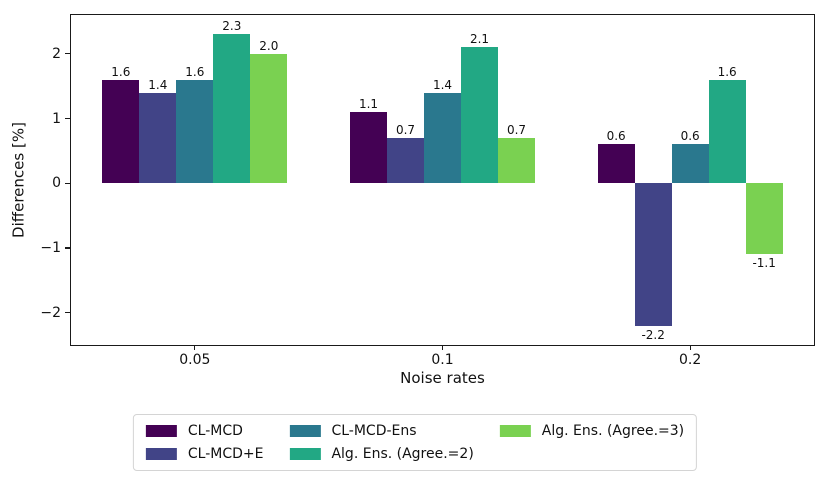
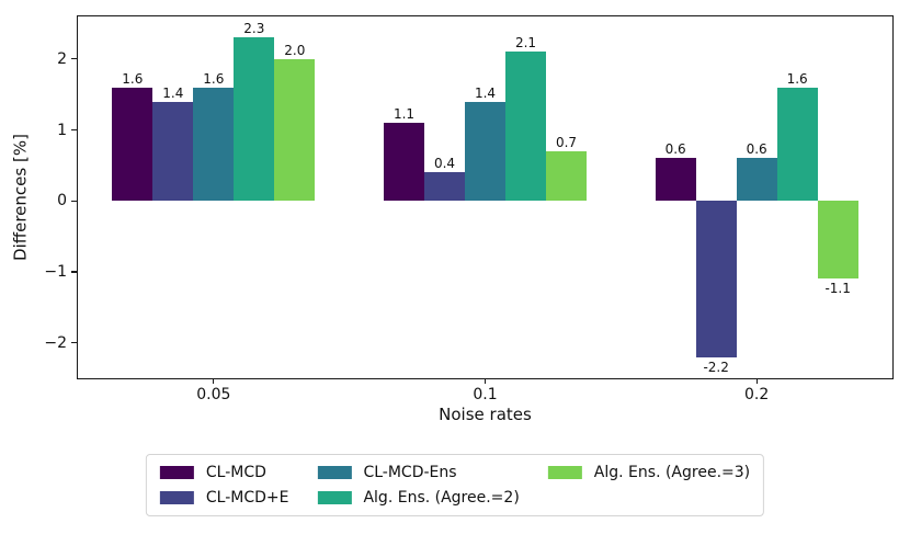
CL-MCD+E/0.1: 0.7 -> 0.4
